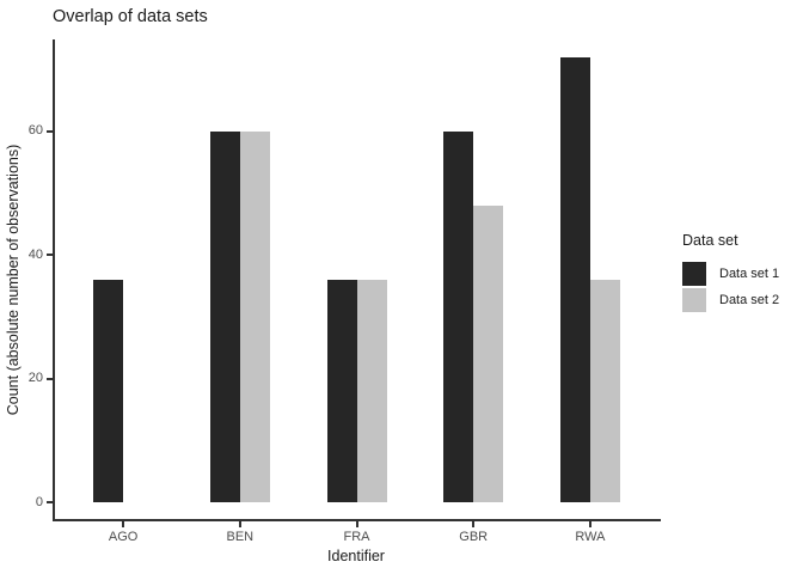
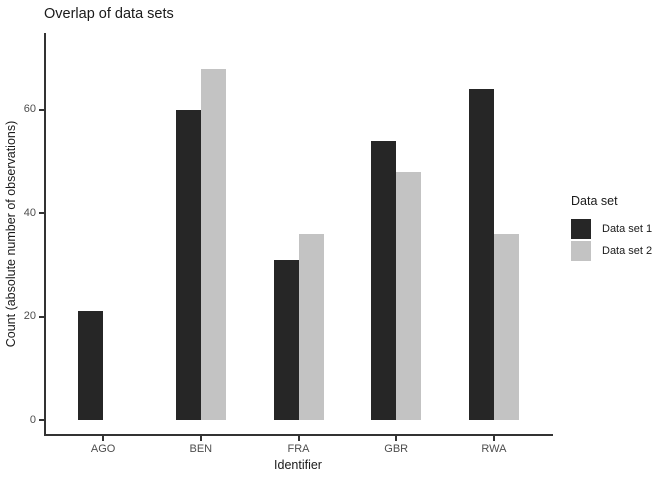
Data set 1/AGO: 36 -> 21
Data set 2/BEN: 60 -> 68
Data set 1/FRA: 36 -> 31
Data set 1/GBR: 60 -> 54
Data set 1/RWA: 72 -> 64
